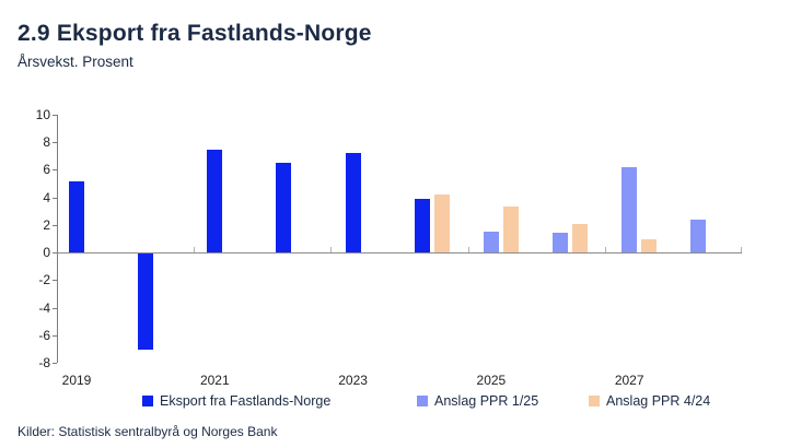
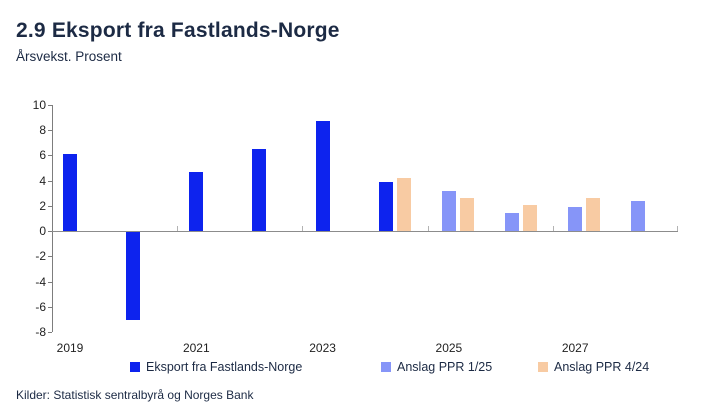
Eksport fra Fastlands-Norge/2019: 5.2 -> 6.1
Eksport fra Fastlands-Norge/2021: 7.5 -> 4.7
Eksport fra Fastlands-Norge/2023: 7.2 -> 8.7
Anslag PPR 1/25/2025: 1.5 -> 3.2
Anslag PPR 4/24/2025: 3.3 -> 2.6
Anslag PPR 1/25/2027: 6.2 -> 1.9
Anslag PPR 4/24/2027: 1.0 -> 2.6
